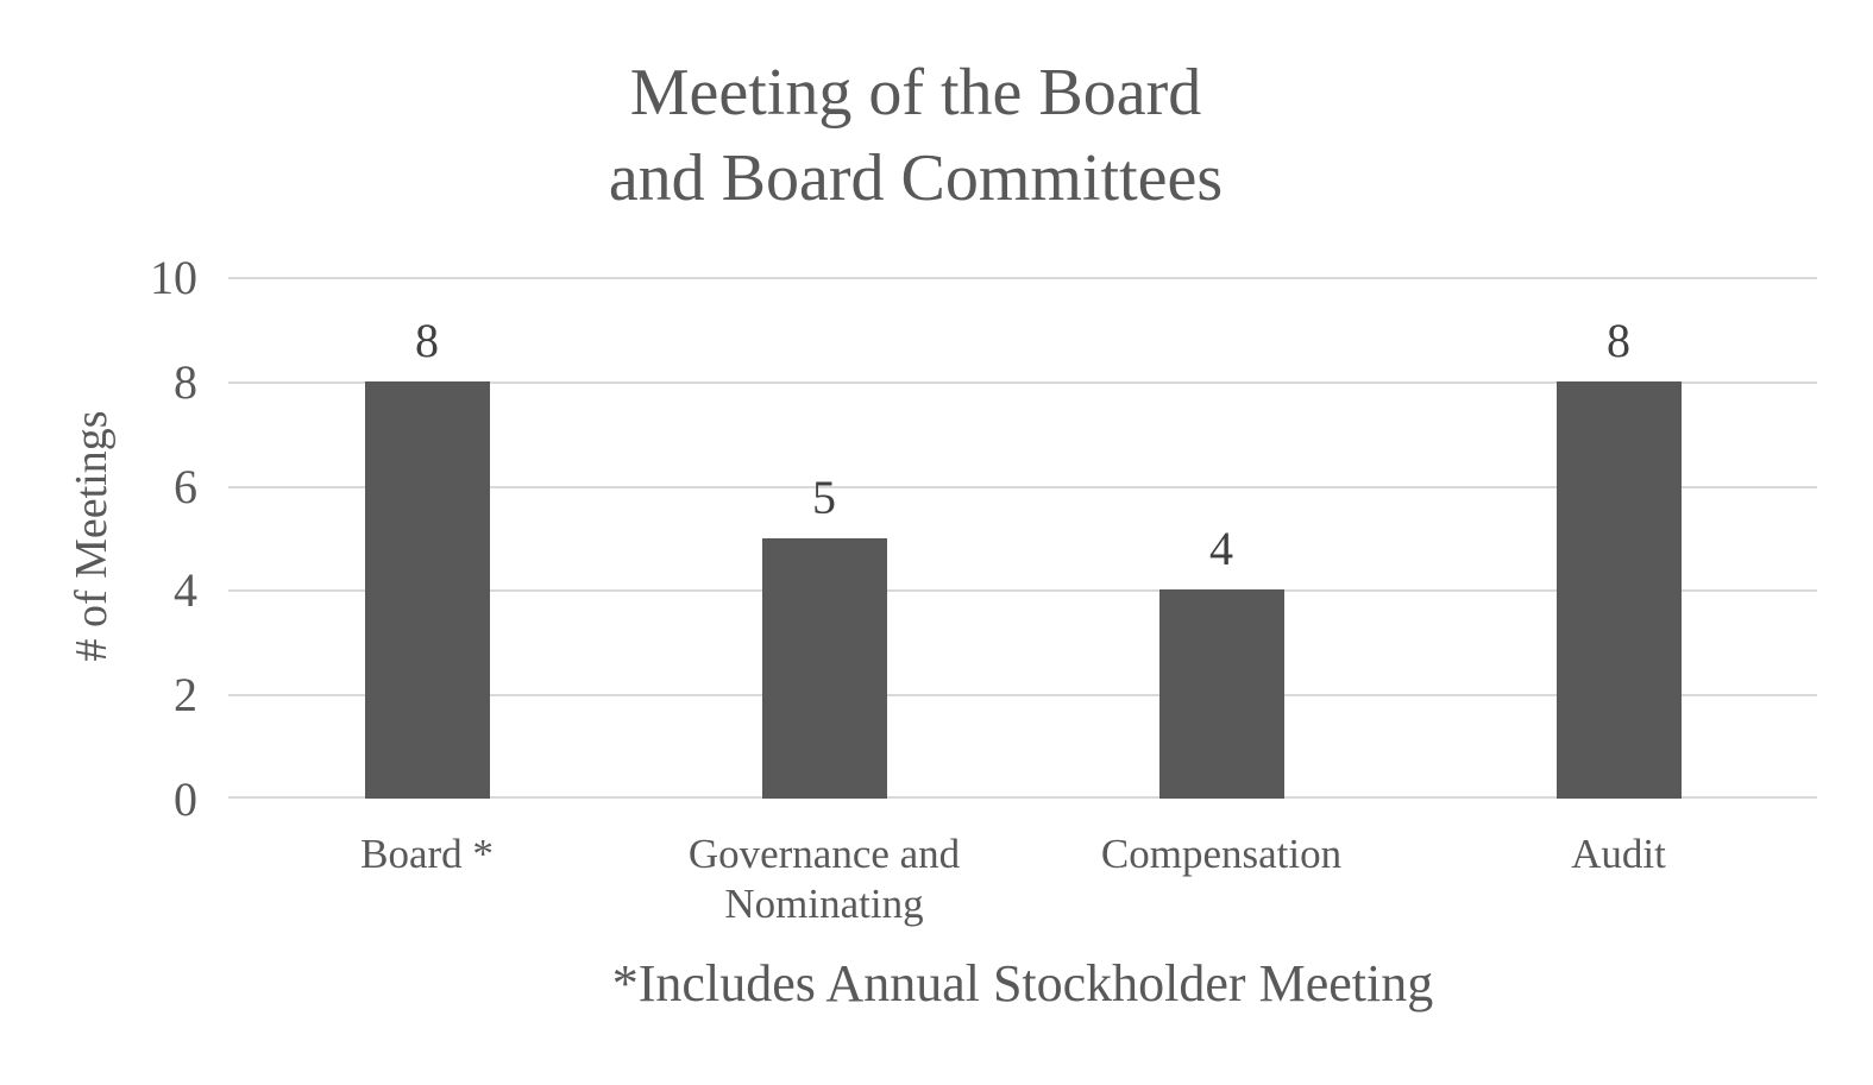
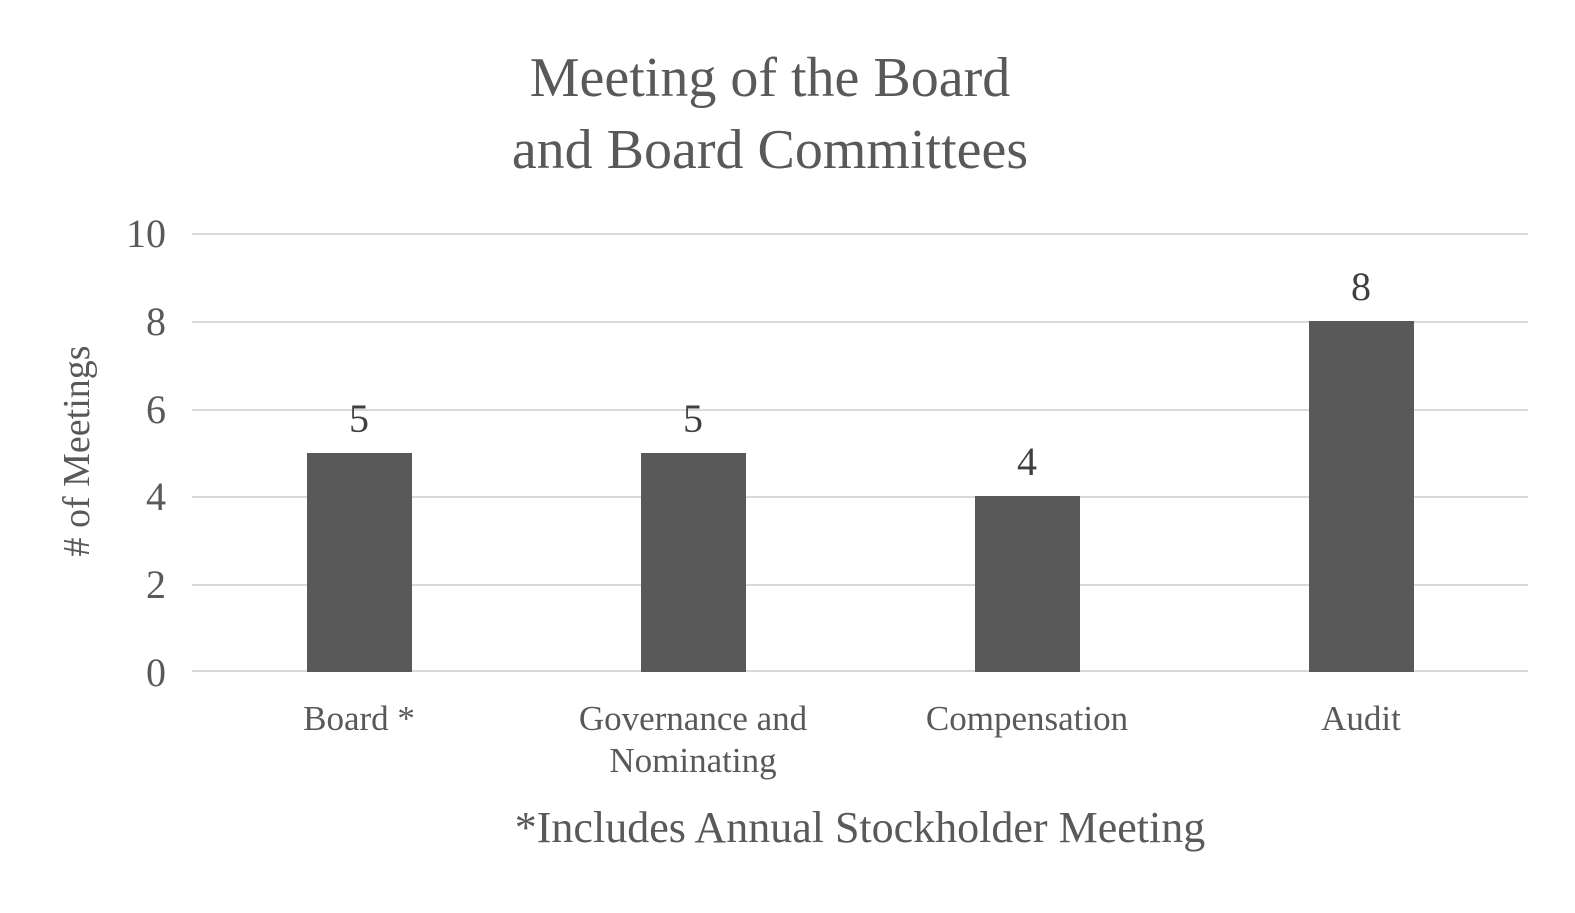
Board *: 8 -> 5
